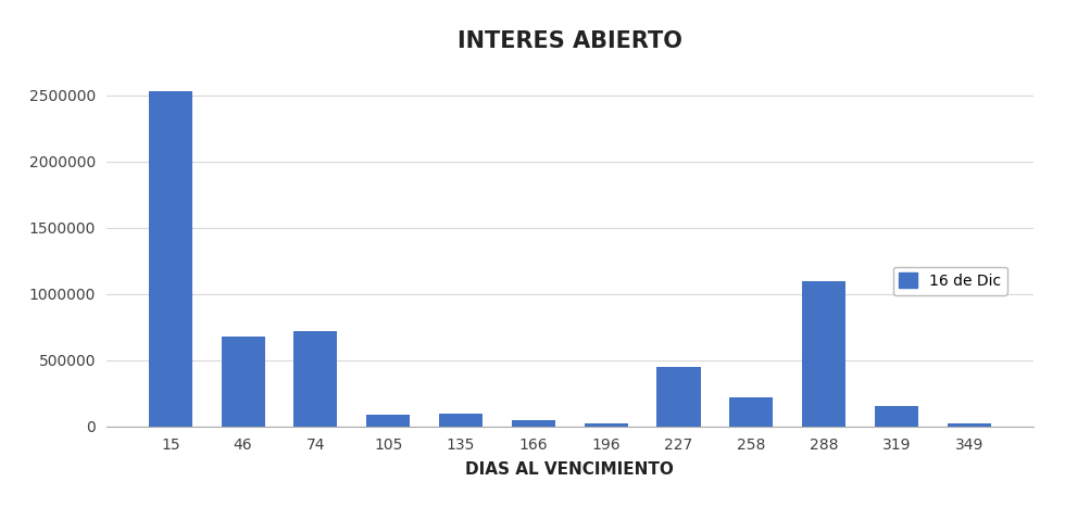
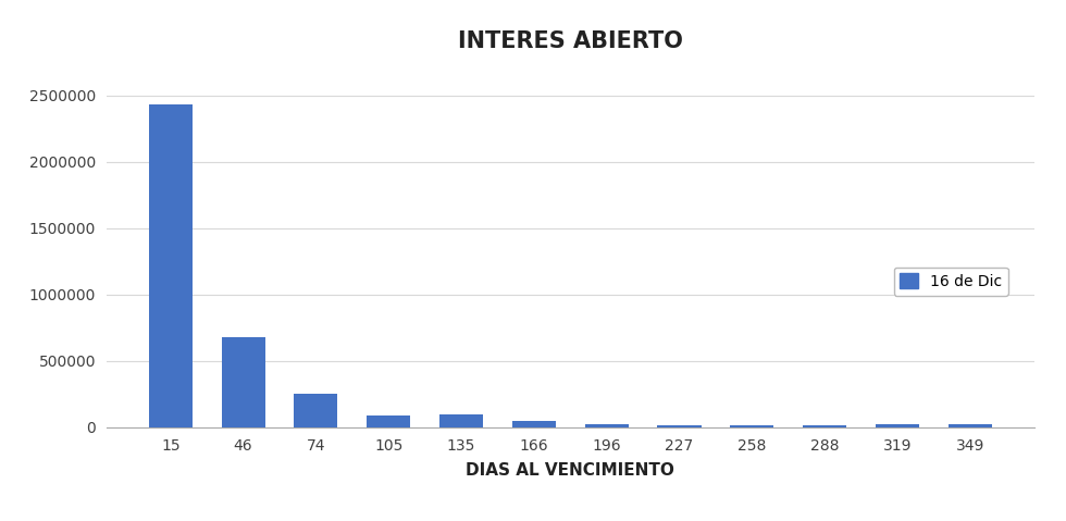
15: 2530000 -> 2430000
74: 720000 -> 250000
227: 450000 -> 10000
258: 220000 -> 20000
288: 1100000 -> 20000
319: 150000 -> 20000
